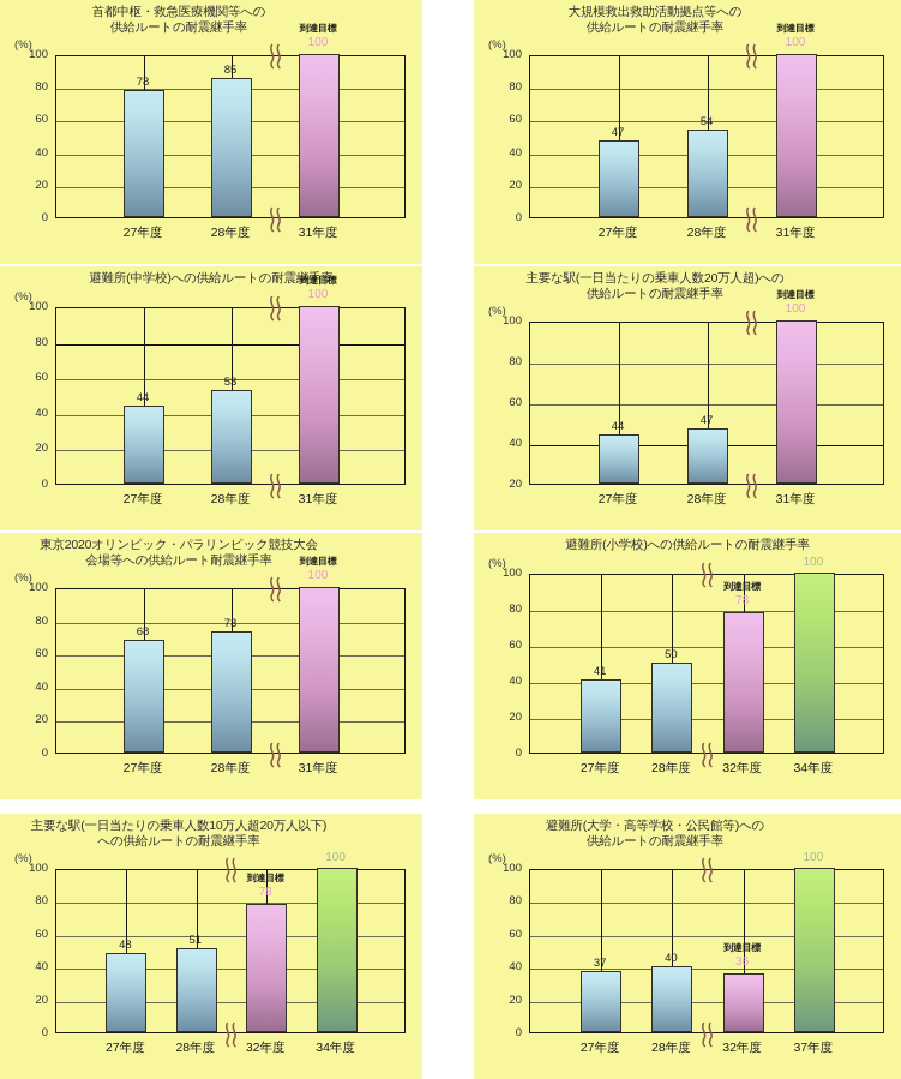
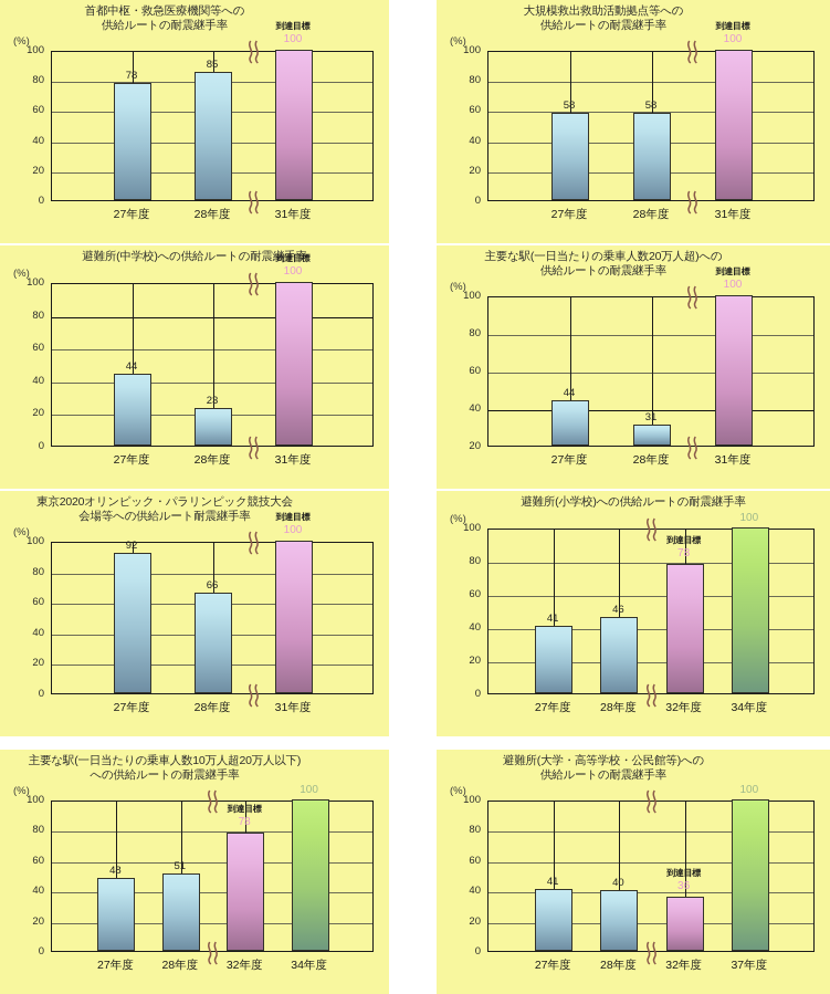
大規模救出救助活動拠点等への 供給ルートの耐震継手率/27年度: 47 -> 58
大規模救出救助活動拠点等への 供給ルートの耐震継手率/28年度: 54 -> 58
避難所(中学校)への供給ルートの耐震継手率/28年度: 53 -> 23
主要な駅(一日当たりの乗車人数20万人超)への 供給ルートの耐震継手率/28年度: 47 -> 31
東京2020オリンピック・パラリンピック競技大会 会場等への供給ルート耐震継手率/27年度: 68 -> 92
東京2020オリンピック・パラリンピック競技大会 会場等への供給ルート耐震継手率/28年度: 73 -> 66
避難所(小学校)への供給ルートの耐震継手率/28年度: 50 -> 46
避難所(大学・高等学校・公民館等)への 供給ルートの耐震継手率/27年度: 37 -> 41
